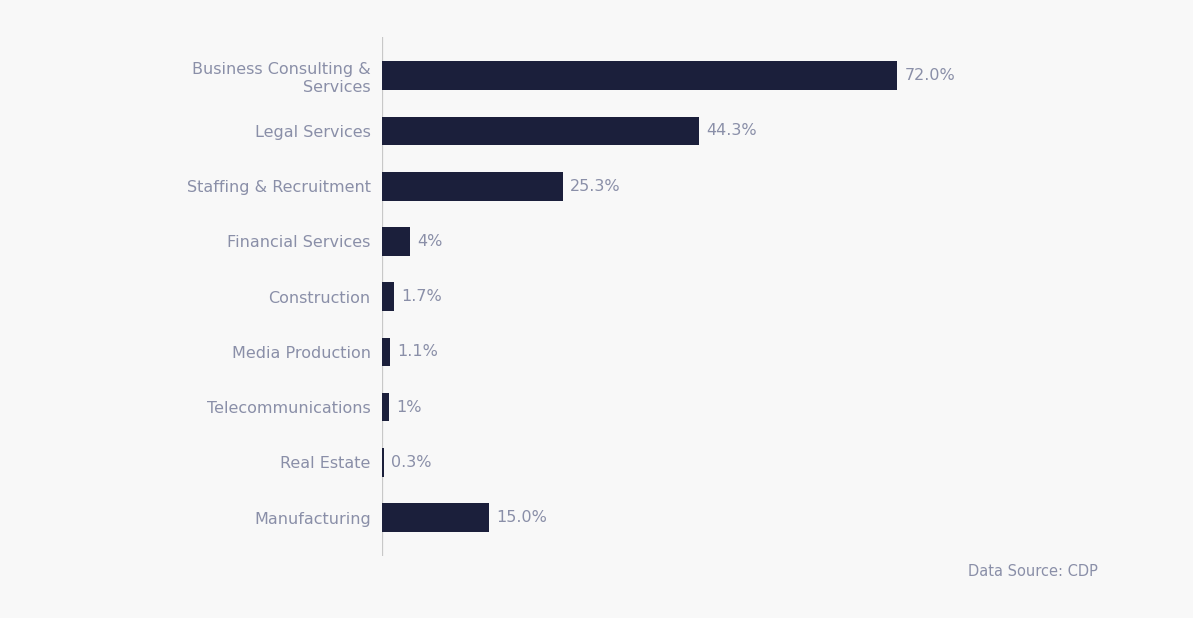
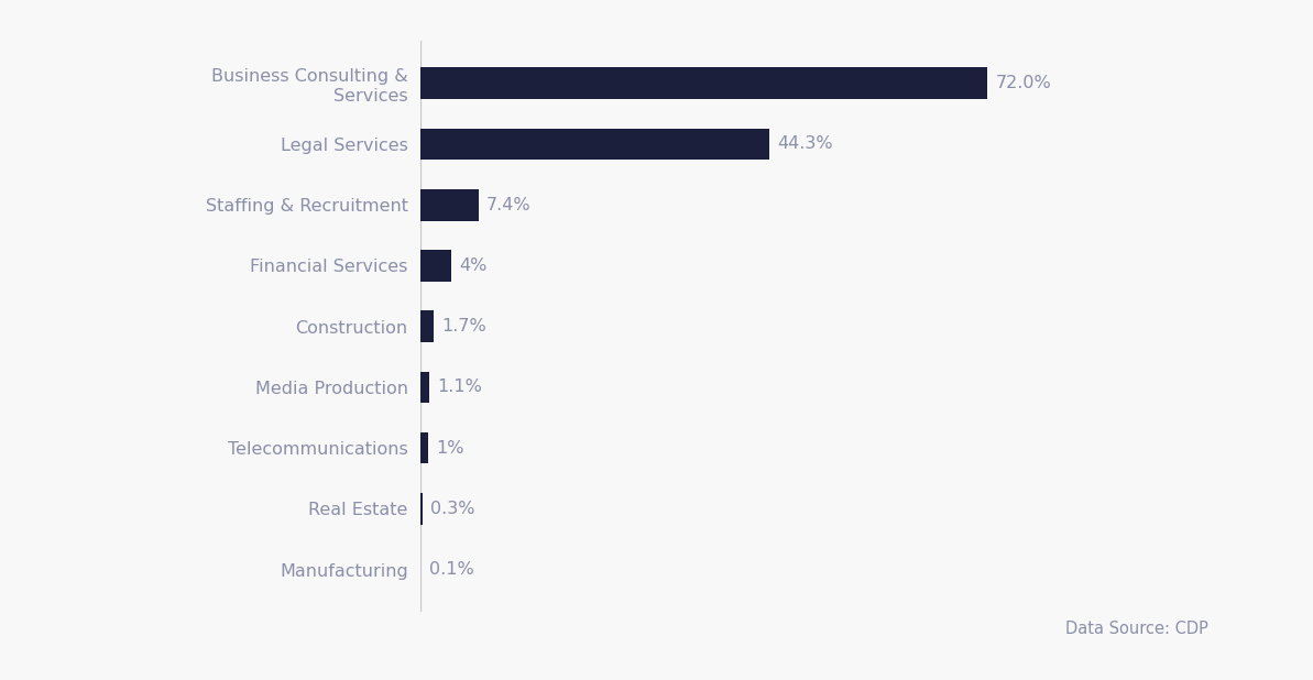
Staffing & Recruitment: 25.3% -> 7.4%
Manufacturing: 15.0% -> 0.1%
